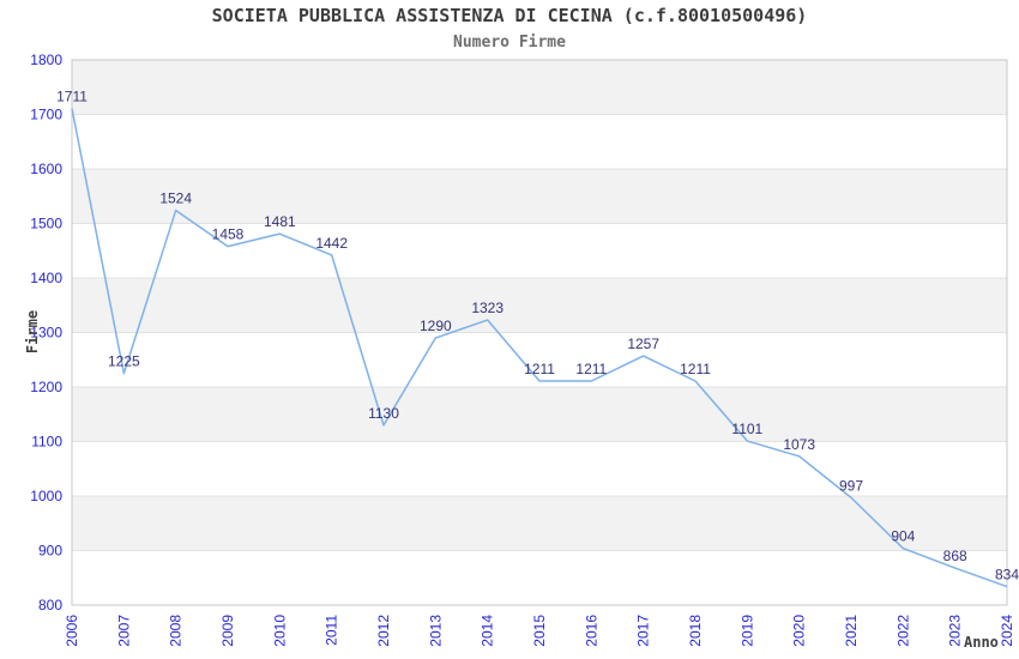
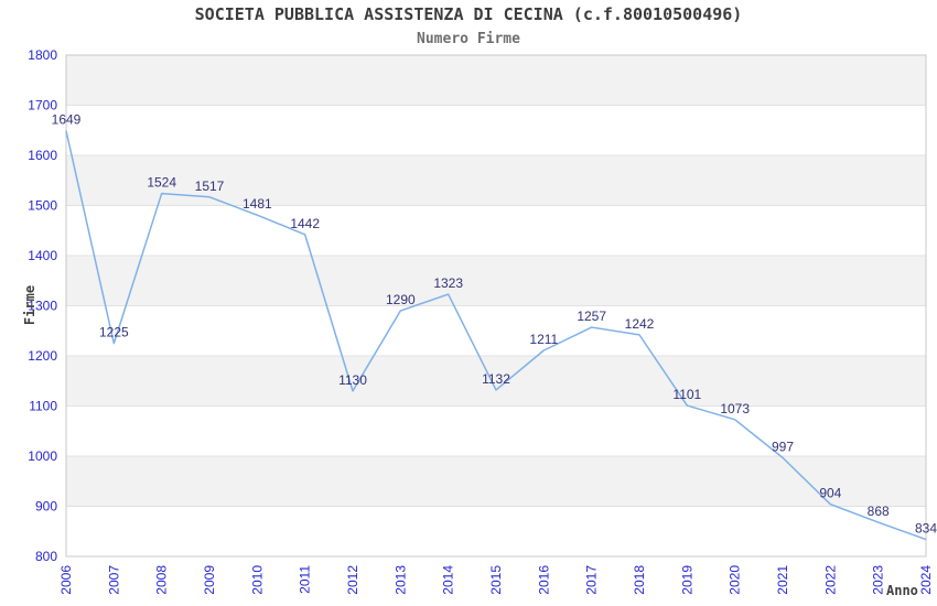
2006: 1711 -> 1649
2009: 1458 -> 1517
2015: 1211 -> 1132
2018: 1211 -> 1242
